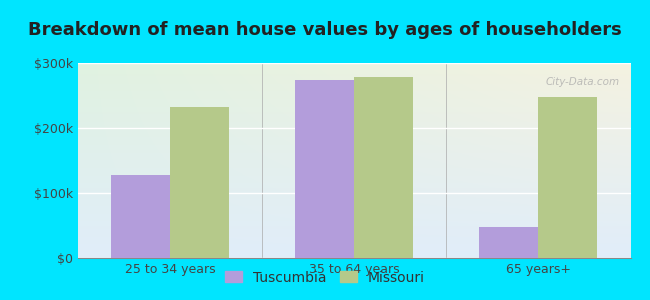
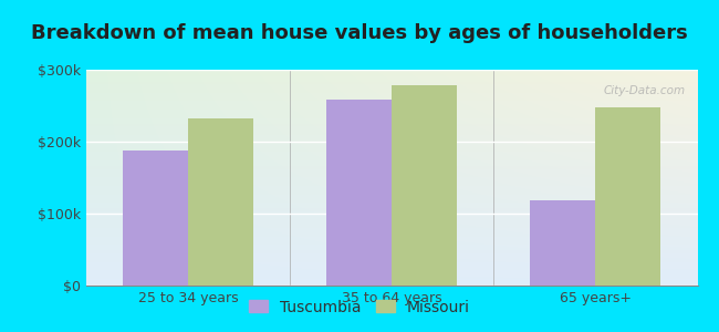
Tuscumbia/25 to 34 years: $128k -> $188k
Tuscumbia/35 to 64 years: $274k -> $258k
Tuscumbia/65 years+: $48k -> $118k
